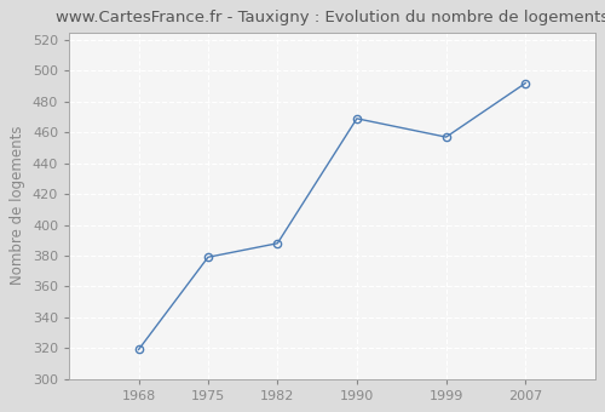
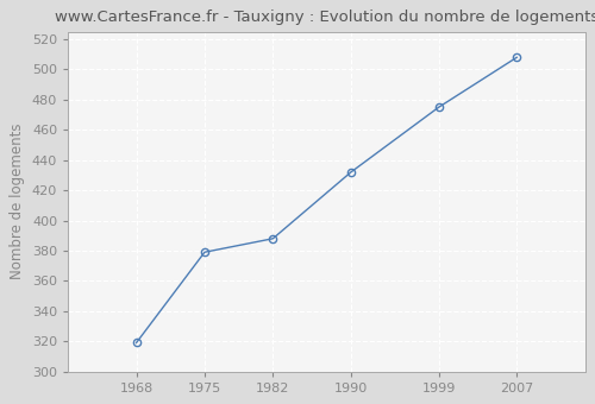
1990: 469 -> 432
1999: 457 -> 475
2007: 492 -> 508
